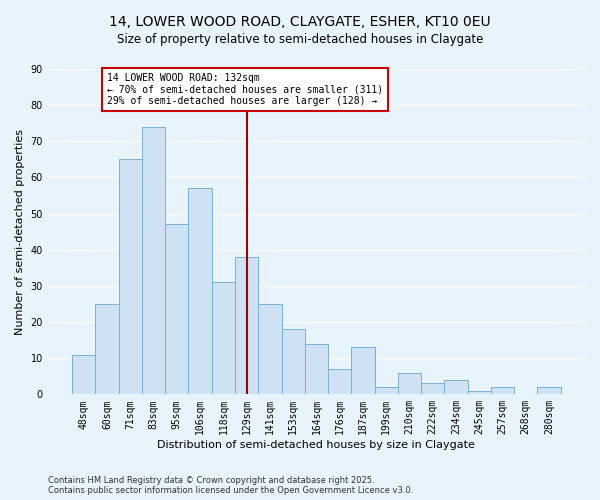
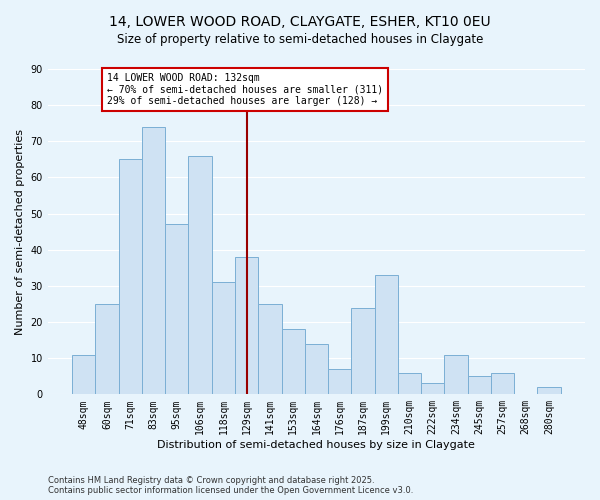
106sqm: 57 -> 66
187sqm: 13 -> 24
199sqm: 2 -> 33
234sqm: 4 -> 11
245sqm: 1 -> 5
257sqm: 2 -> 6
